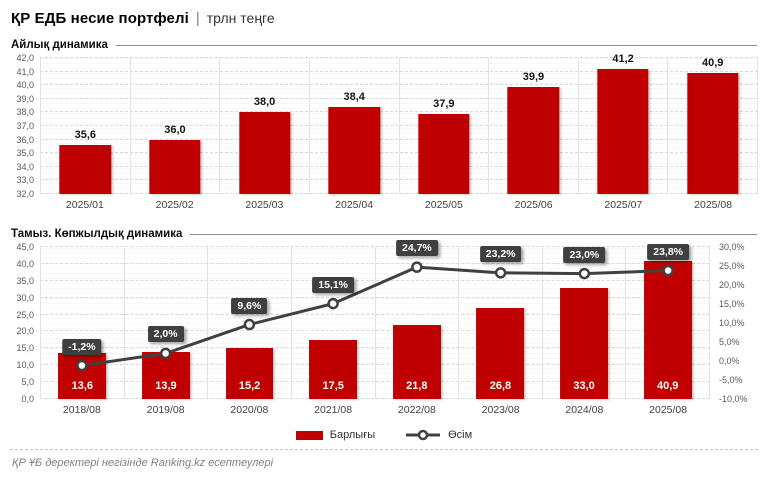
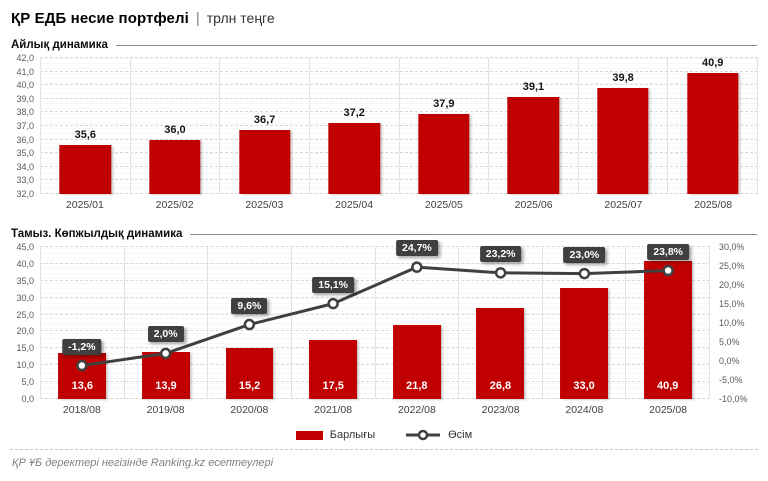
Айлық динамика/2025/03: 38,0 -> 36,7
Айлық динамика/2025/04: 38,4 -> 37,2
Айлық динамика/2025/06: 39,9 -> 39,1
Айлық динамика/2025/07: 41,2 -> 39,8
